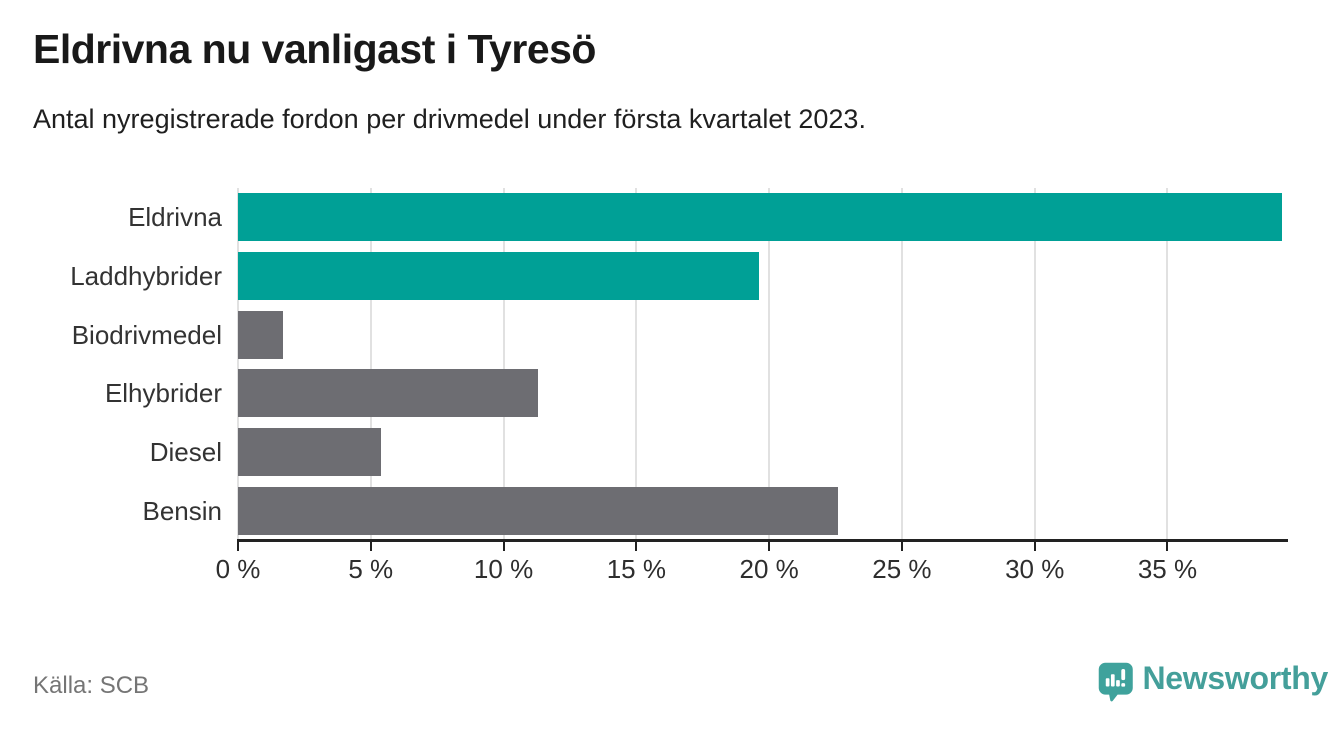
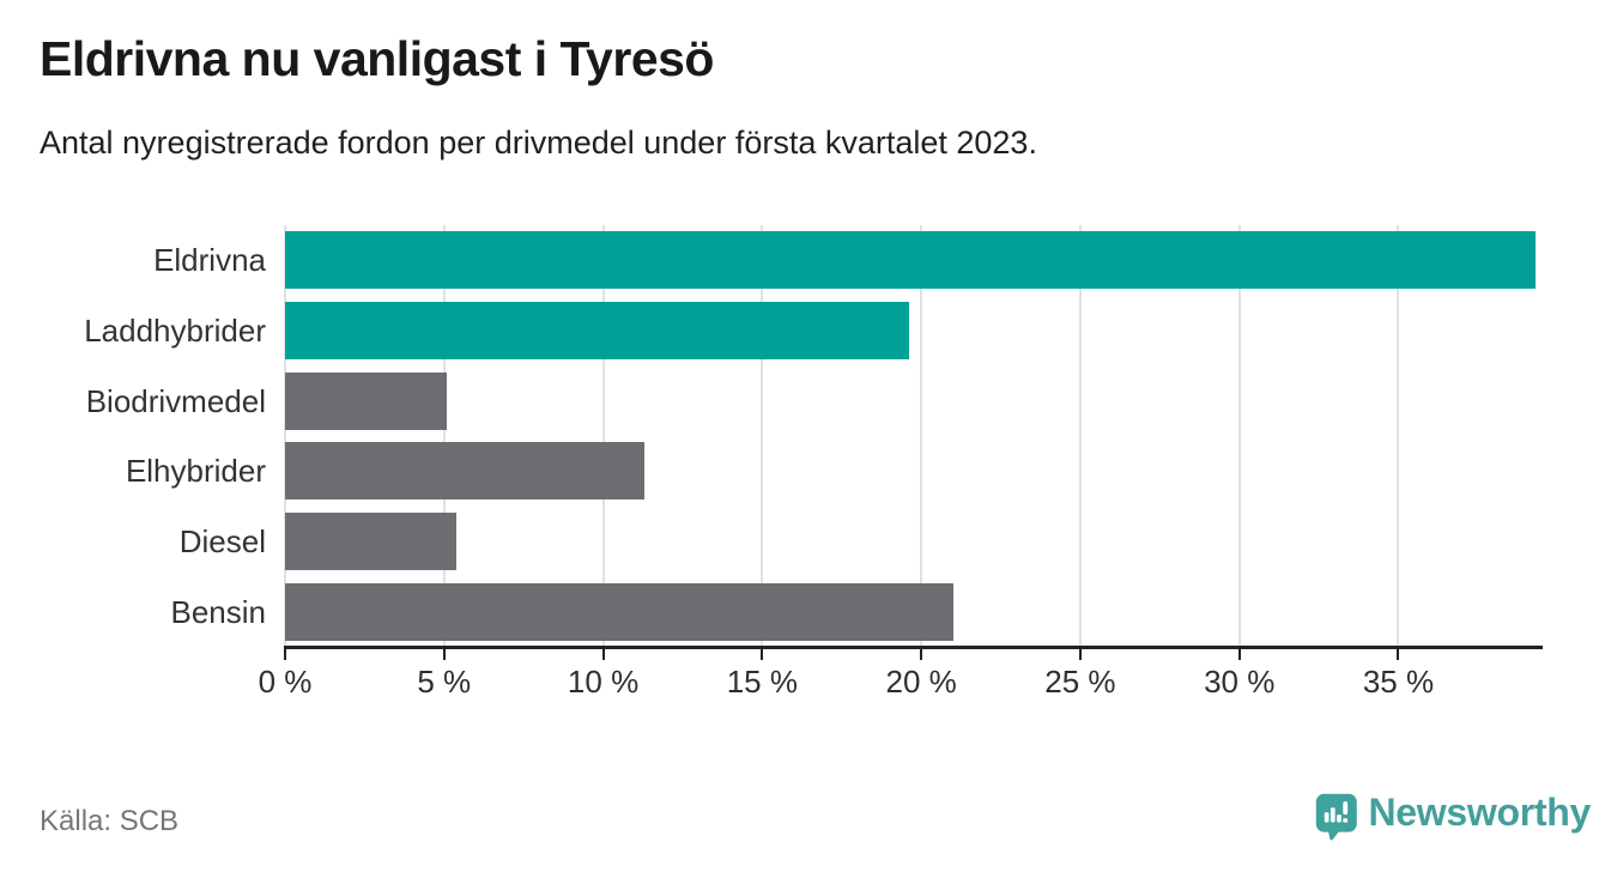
Biodrivmedel: 1.7% -> 5.1%
Bensin: 22.6% -> 21.0%
